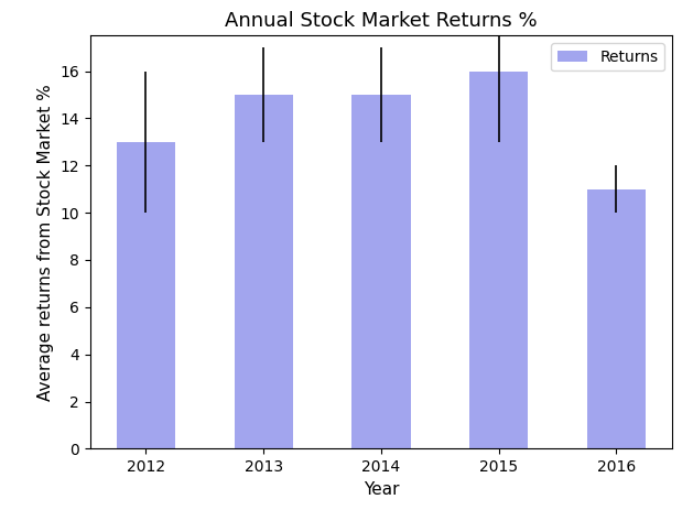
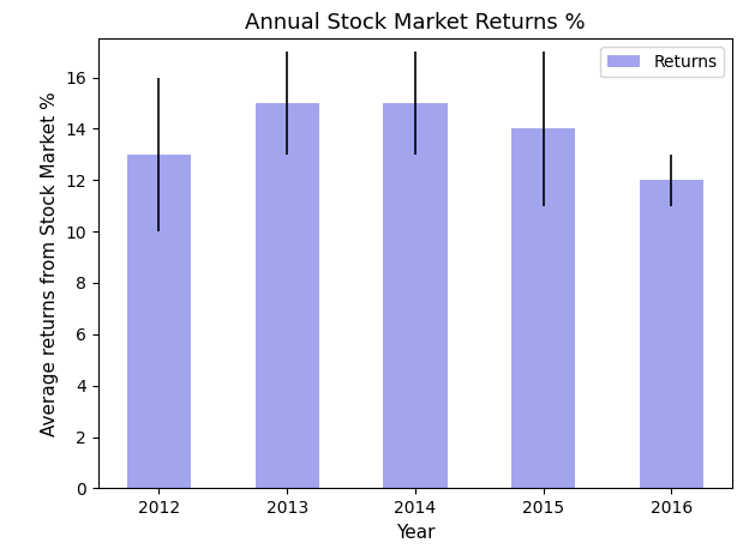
2015: 16 -> 14
2016: 11 -> 12
